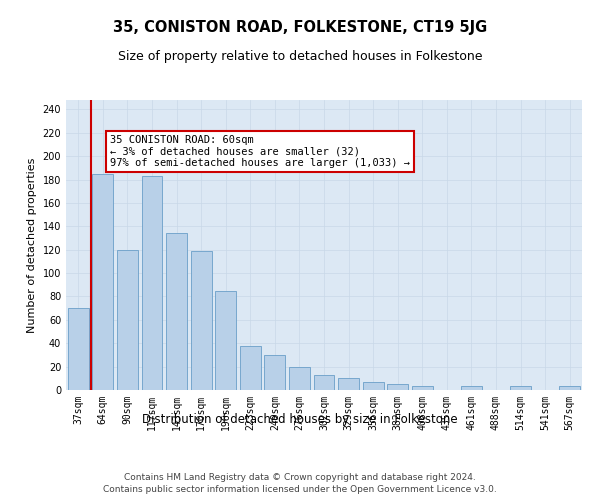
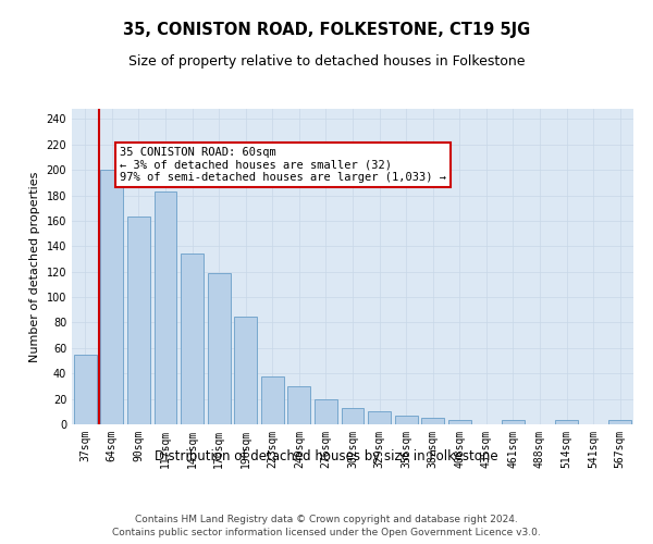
37sqm: 70 -> 55
64sqm: 185 -> 200
90sqm: 120 -> 163
